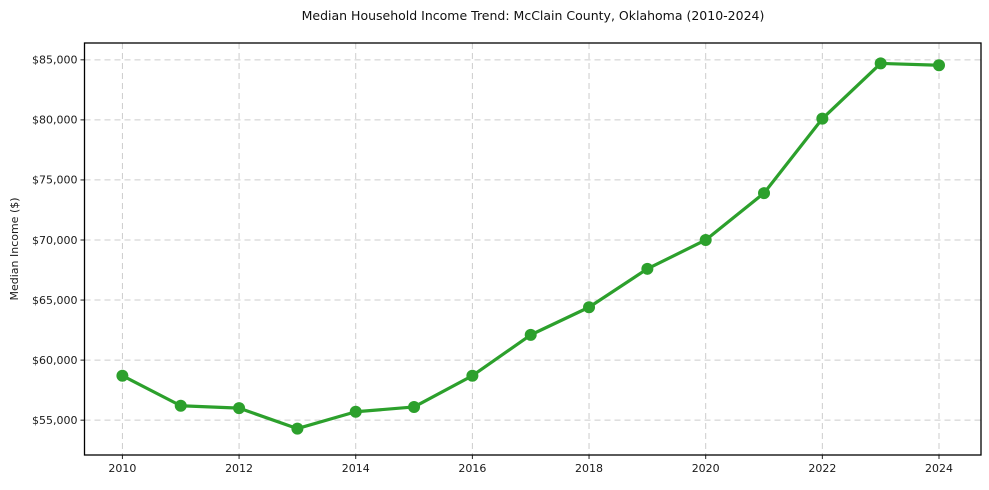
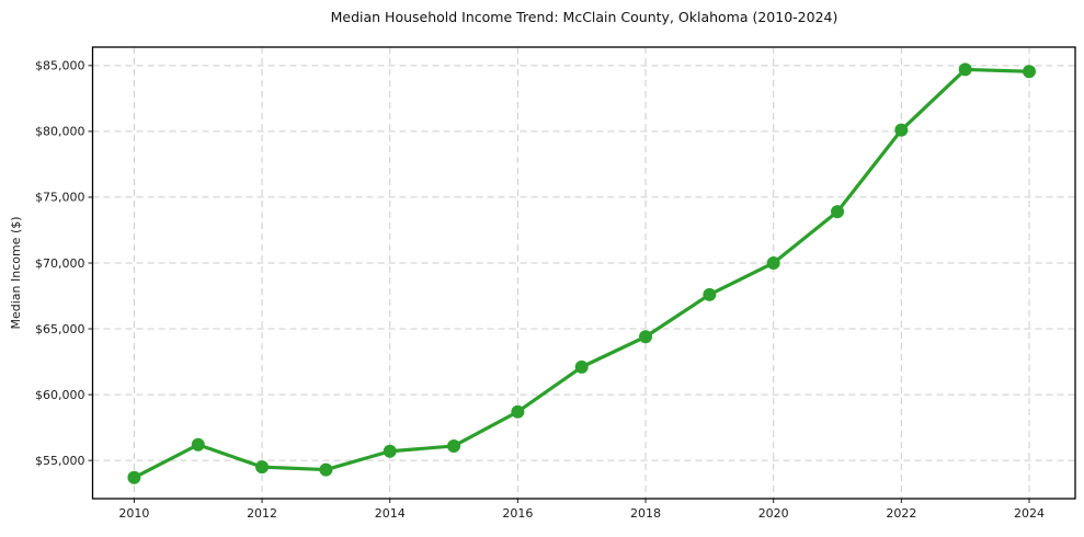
2010: $58700 -> $53700
2012: $56000 -> $54500
